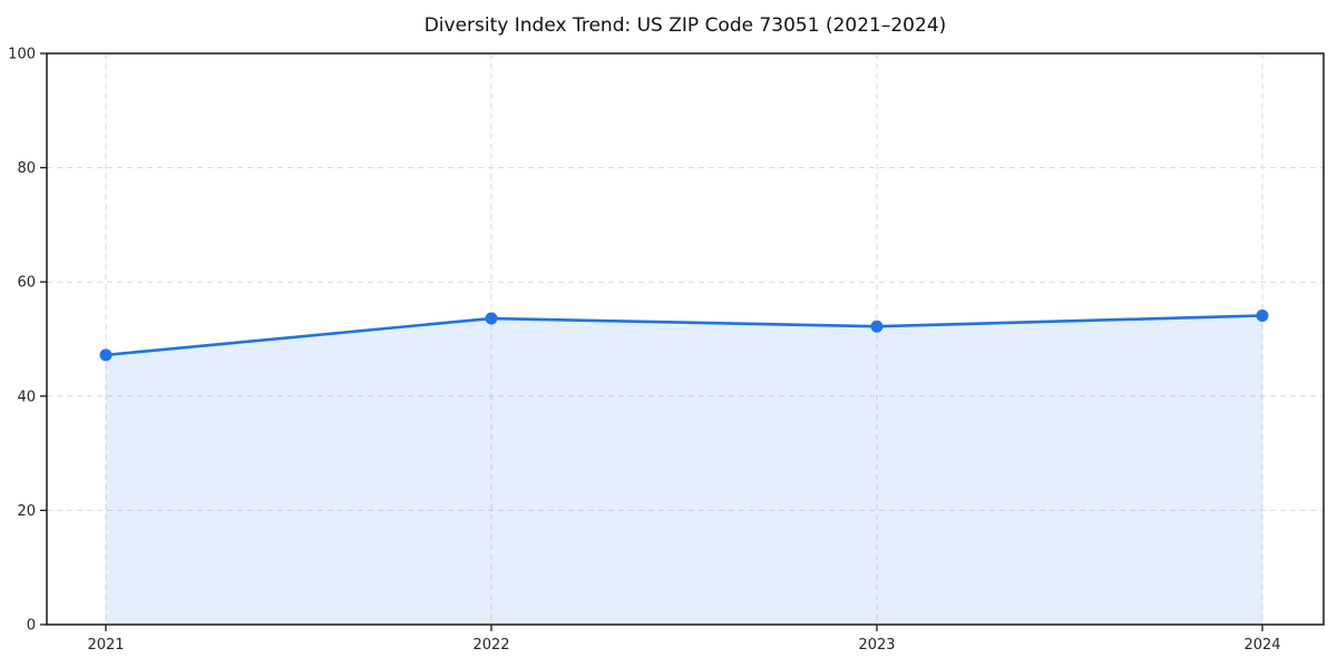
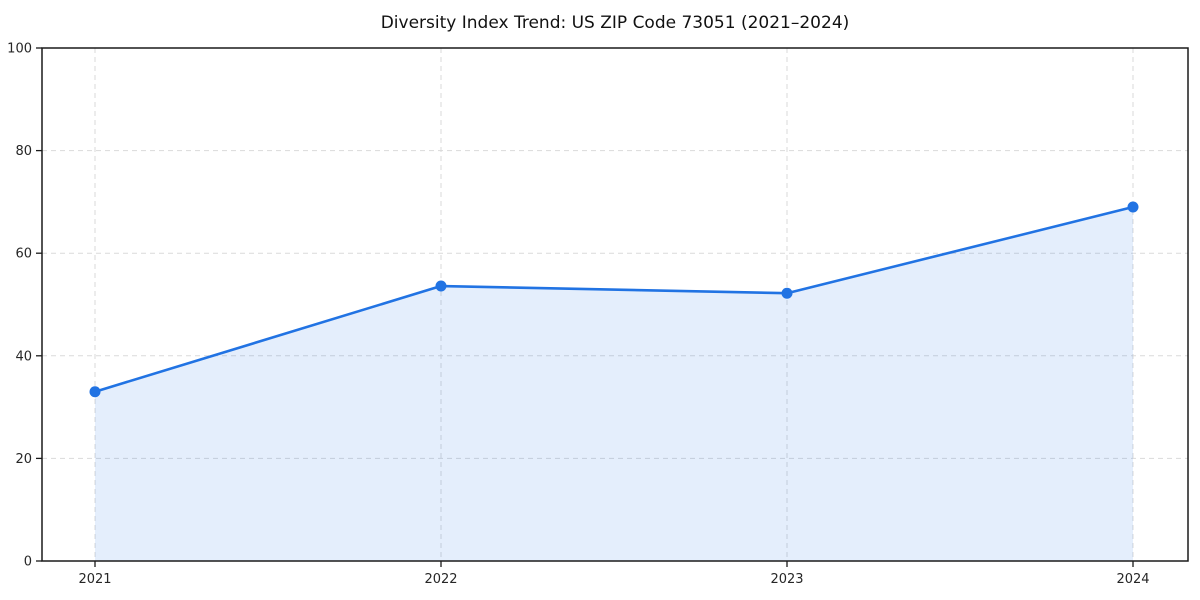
2021: 47 -> 33
2024: 54 -> 69
